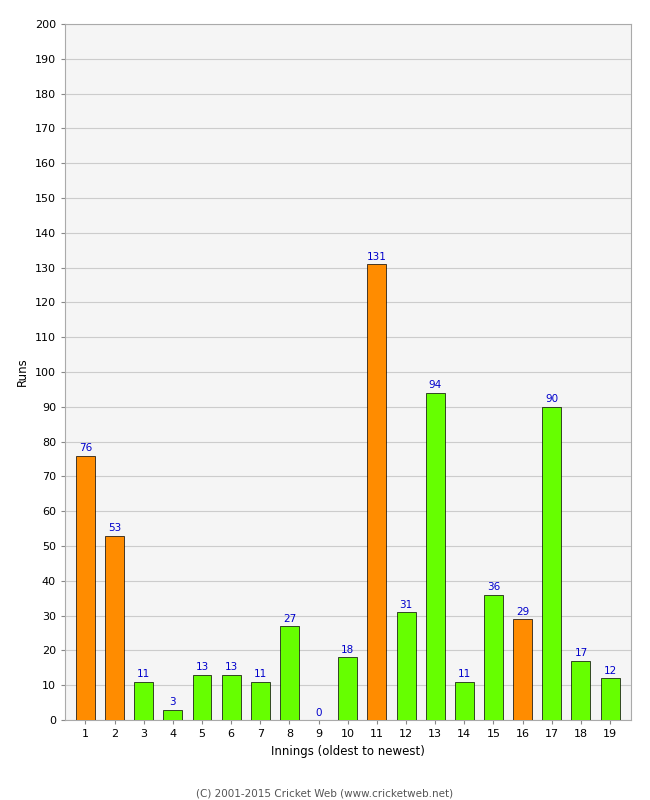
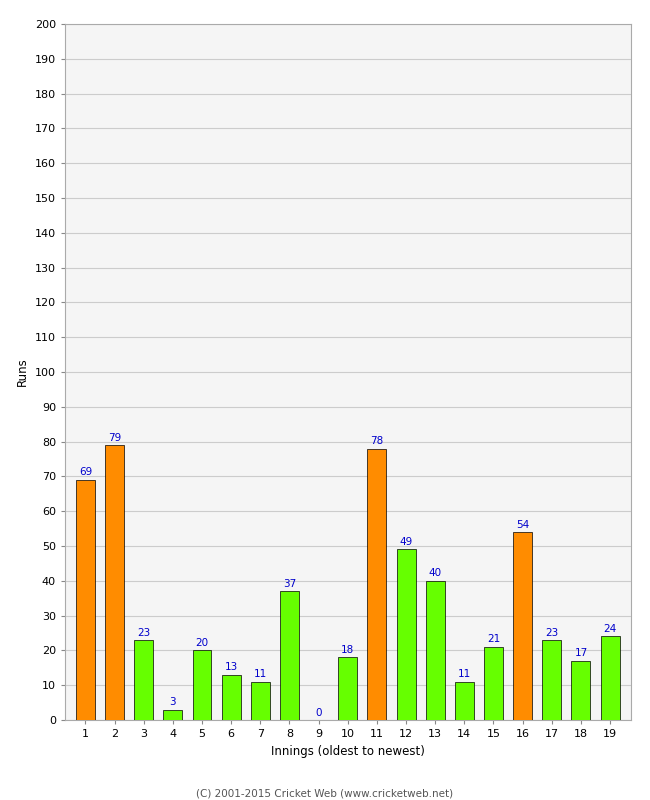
1: 76 -> 69
2: 53 -> 79
3: 11 -> 23
5: 13 -> 20
8: 27 -> 37
11: 131 -> 78
12: 31 -> 49
13: 94 -> 40
15: 36 -> 21
16: 29 -> 54
17: 90 -> 23
19: 12 -> 24
